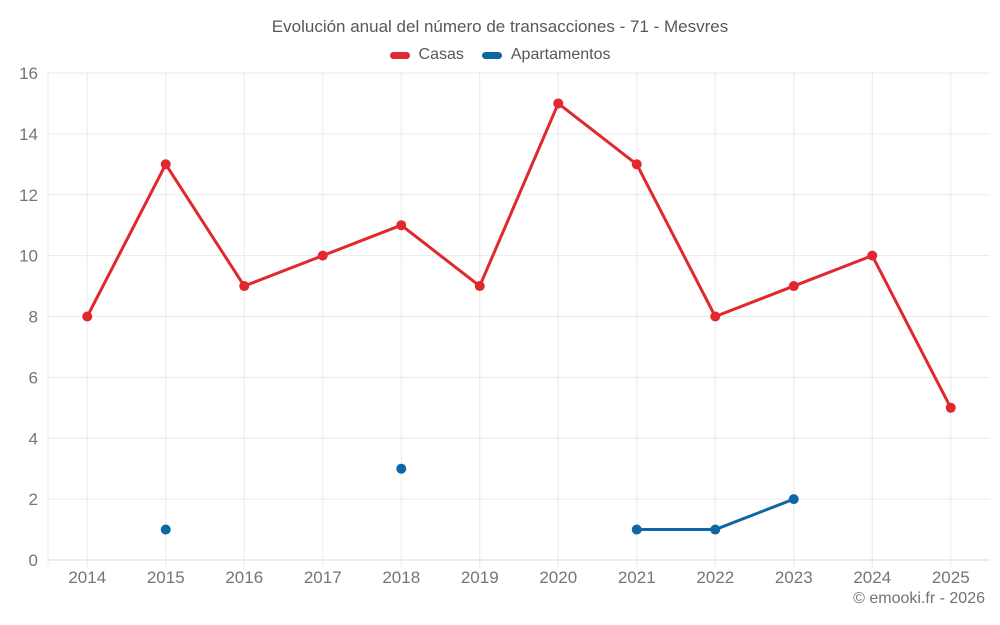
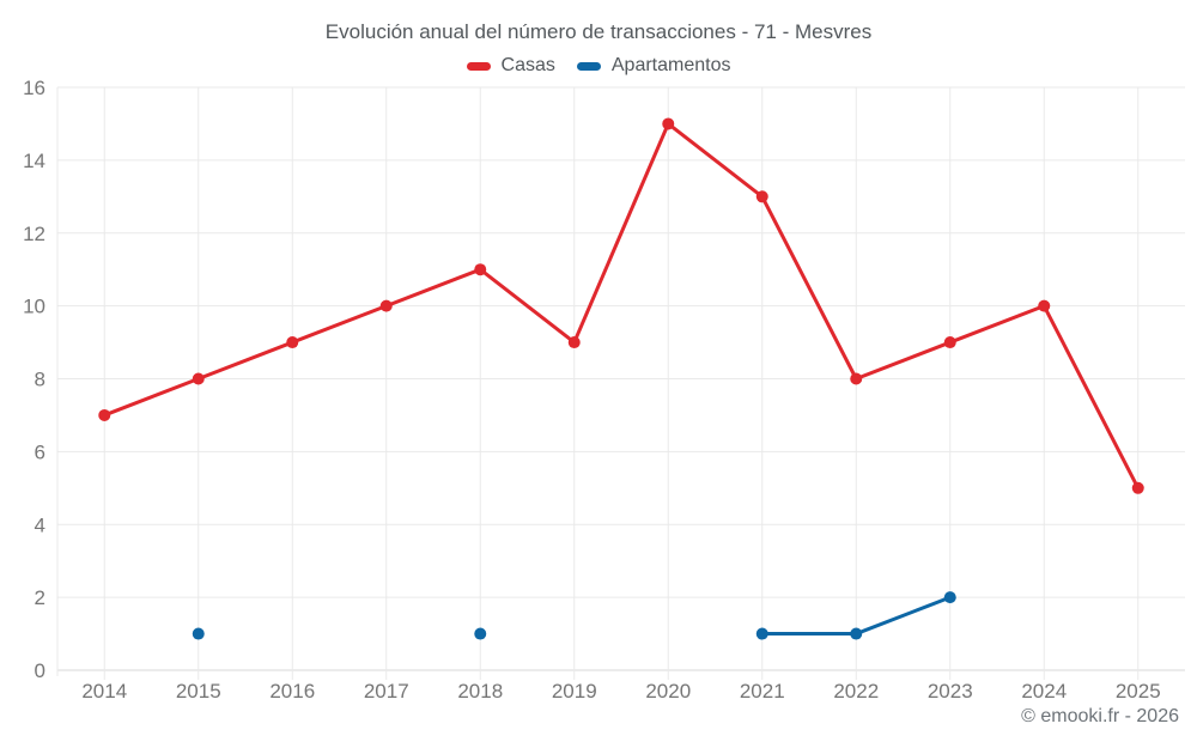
Casas/2014: 8 -> 7
Casas/2015: 13 -> 8
Apartamentos/2018: 3 -> 1
